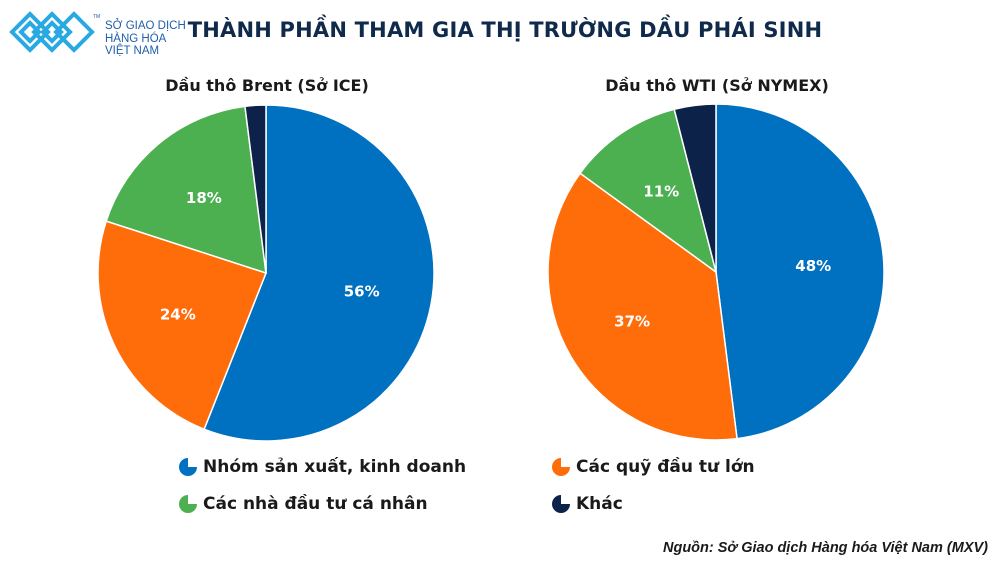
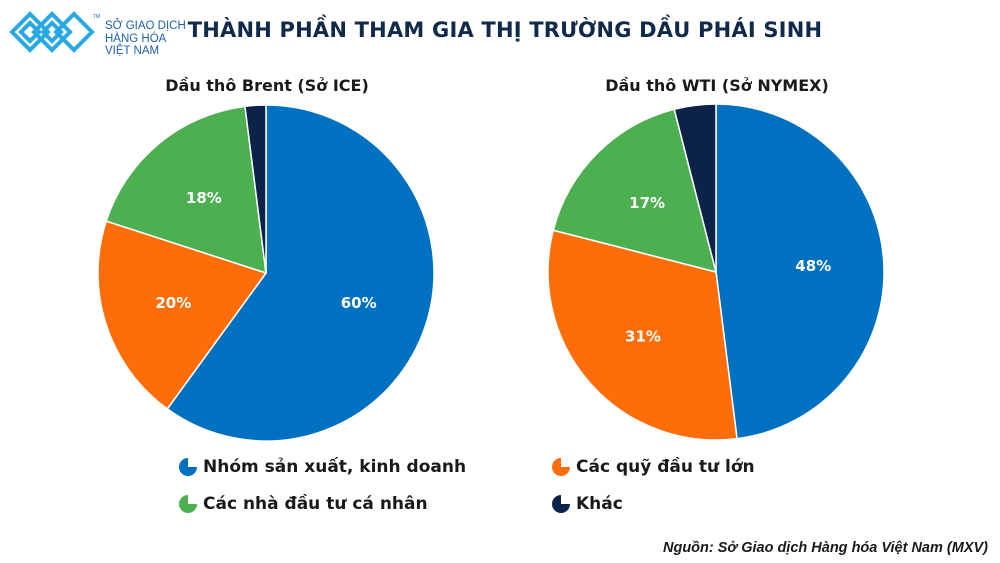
Dầu thô Brent (Sở ICE)/Nhóm sản xuất, kinh doanh: 56% -> 60%
Dầu thô Brent (Sở ICE)/Các quỹ đầu tư lớn: 24% -> 20%
Dầu thô WTI (Sở NYMEX)/Các quỹ đầu tư lớn: 37% -> 31%
Dầu thô WTI (Sở NYMEX)/Các nhà đầu tư cá nhân: 11% -> 17%
